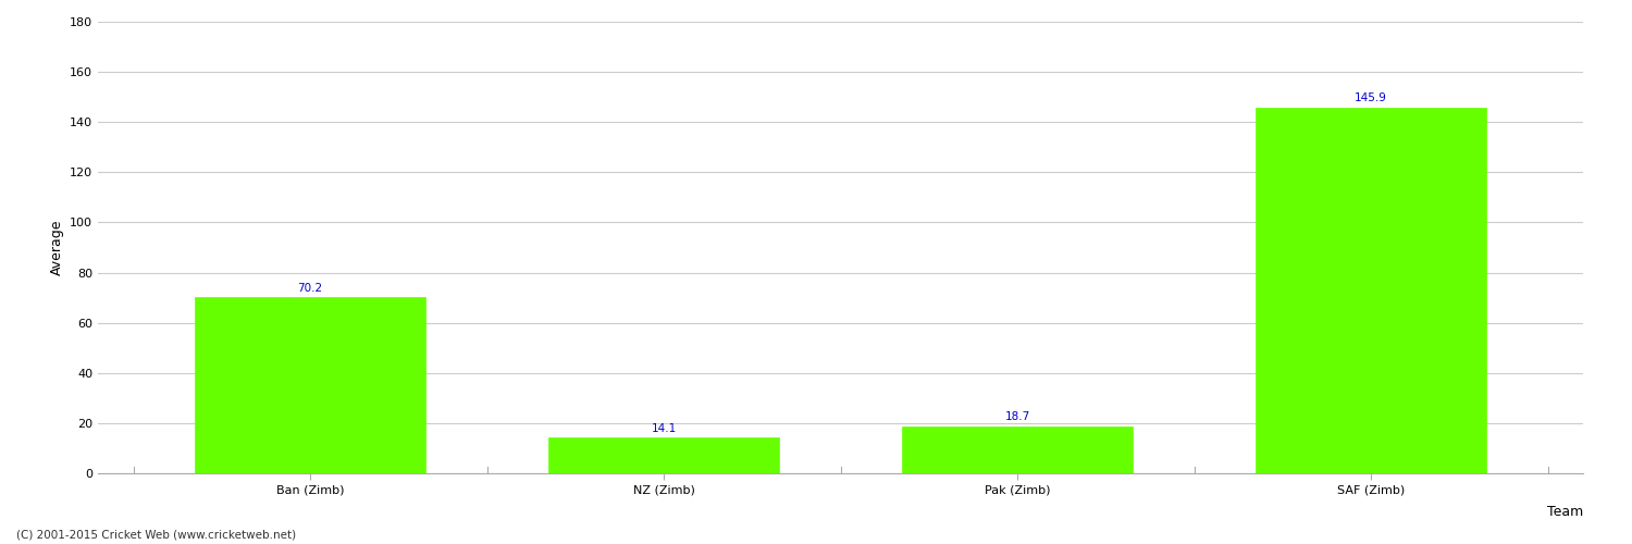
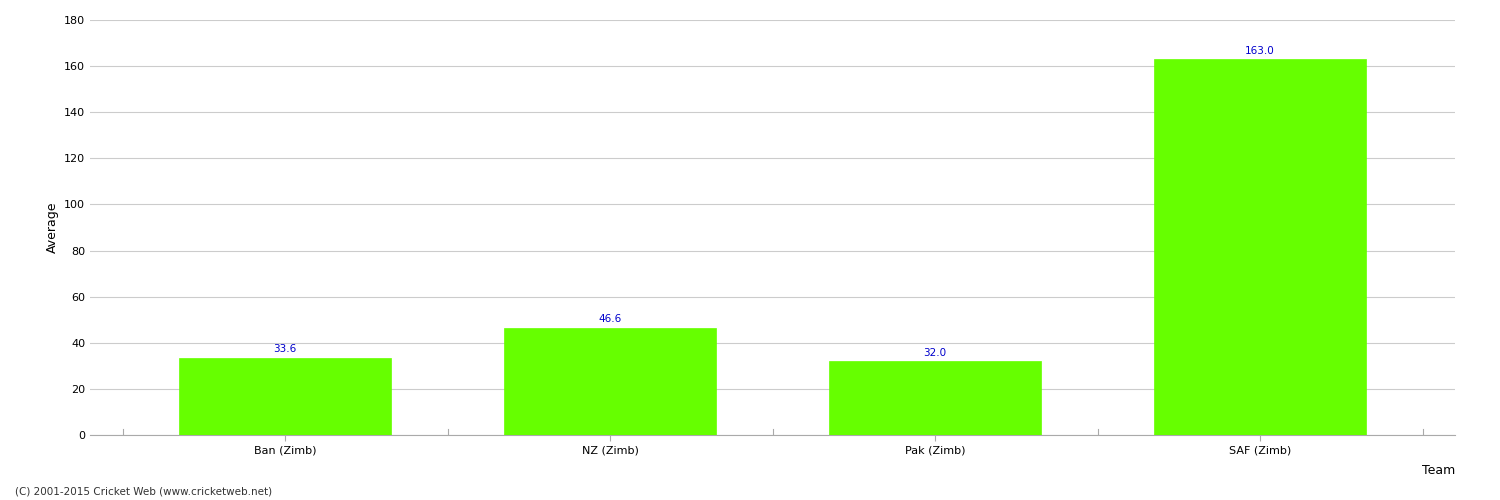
Ban (Zimb): 70.2 -> 33.6
NZ (Zimb): 14.1 -> 46.6
Pak (Zimb): 18.7 -> 32.0
SAF (Zimb): 145.9 -> 163.0
